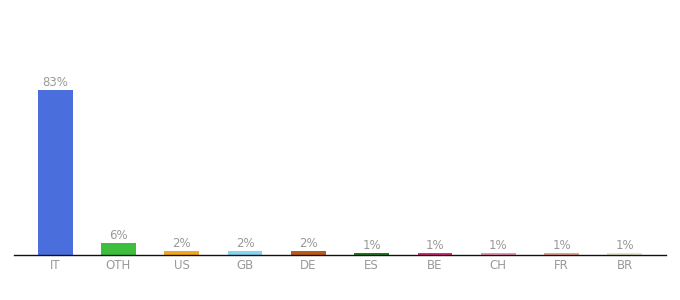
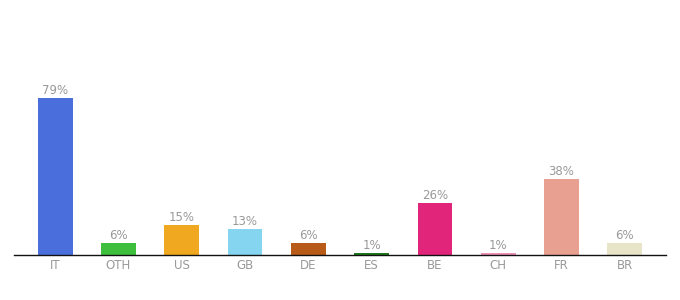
IT: 83% -> 79%
US: 2% -> 15%
GB: 2% -> 13%
DE: 2% -> 6%
BE: 1% -> 26%
FR: 1% -> 38%
BR: 1% -> 6%
